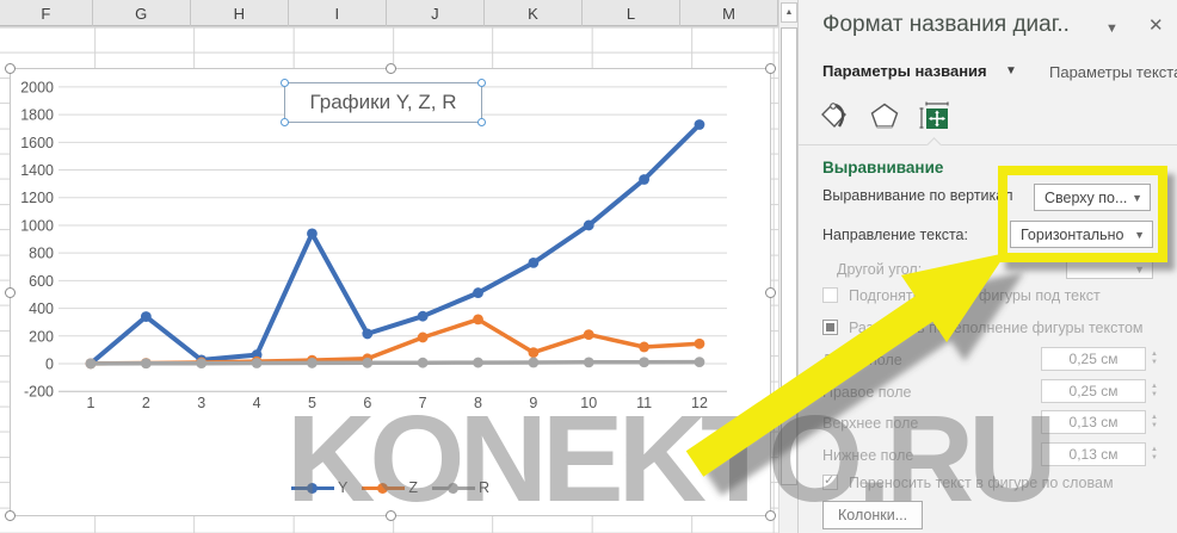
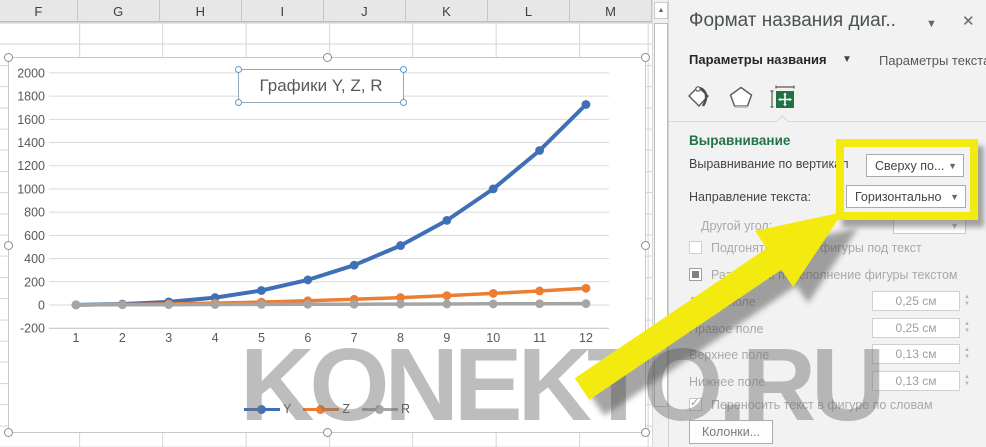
Y/2: 340 -> 10
Y/5: 940 -> 120
Z/7: 190 -> 50
Z/8: 320 -> 60
Z/10: 210 -> 100
